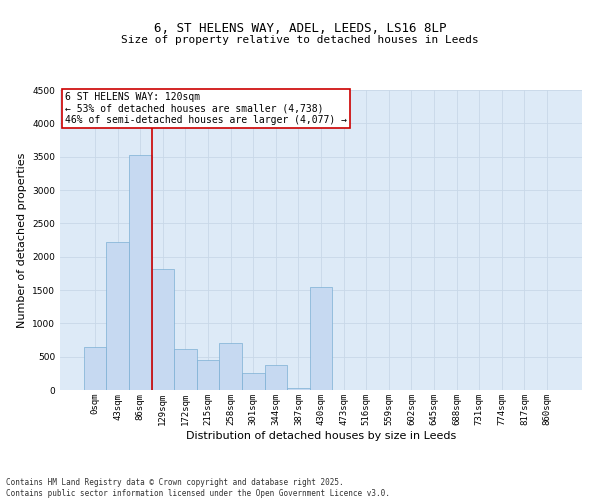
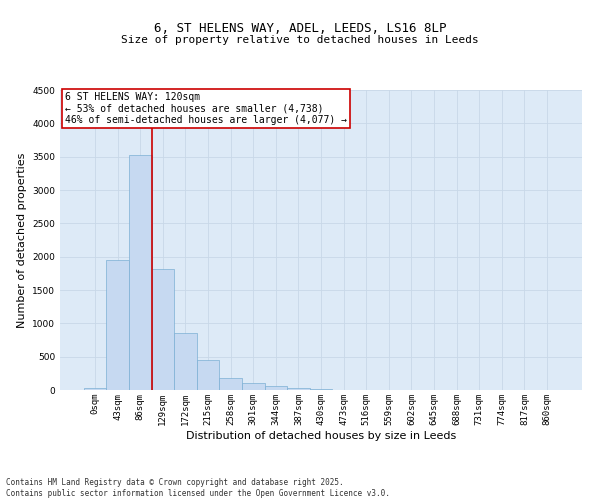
0sqm: 640 -> 30
43sqm: 2220 -> 1950
172sqm: 620 -> 850
258sqm: 700 -> 180
301sqm: 260 -> 100
344sqm: 380 -> 60
430sqm: 1540 -> 10
